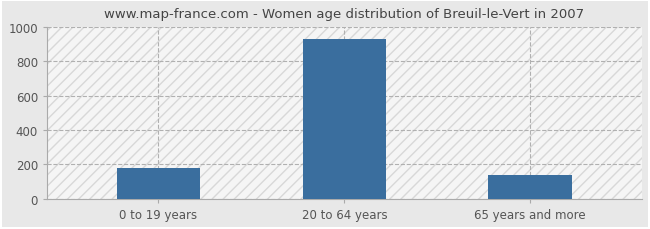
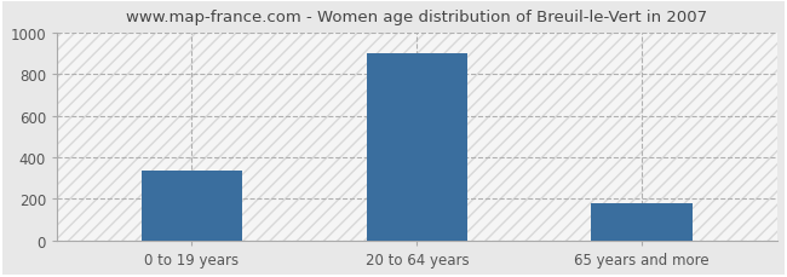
0 to 19 years: 180 -> 340
20 to 64 years: 930 -> 900
65 years and more: 140 -> 180
